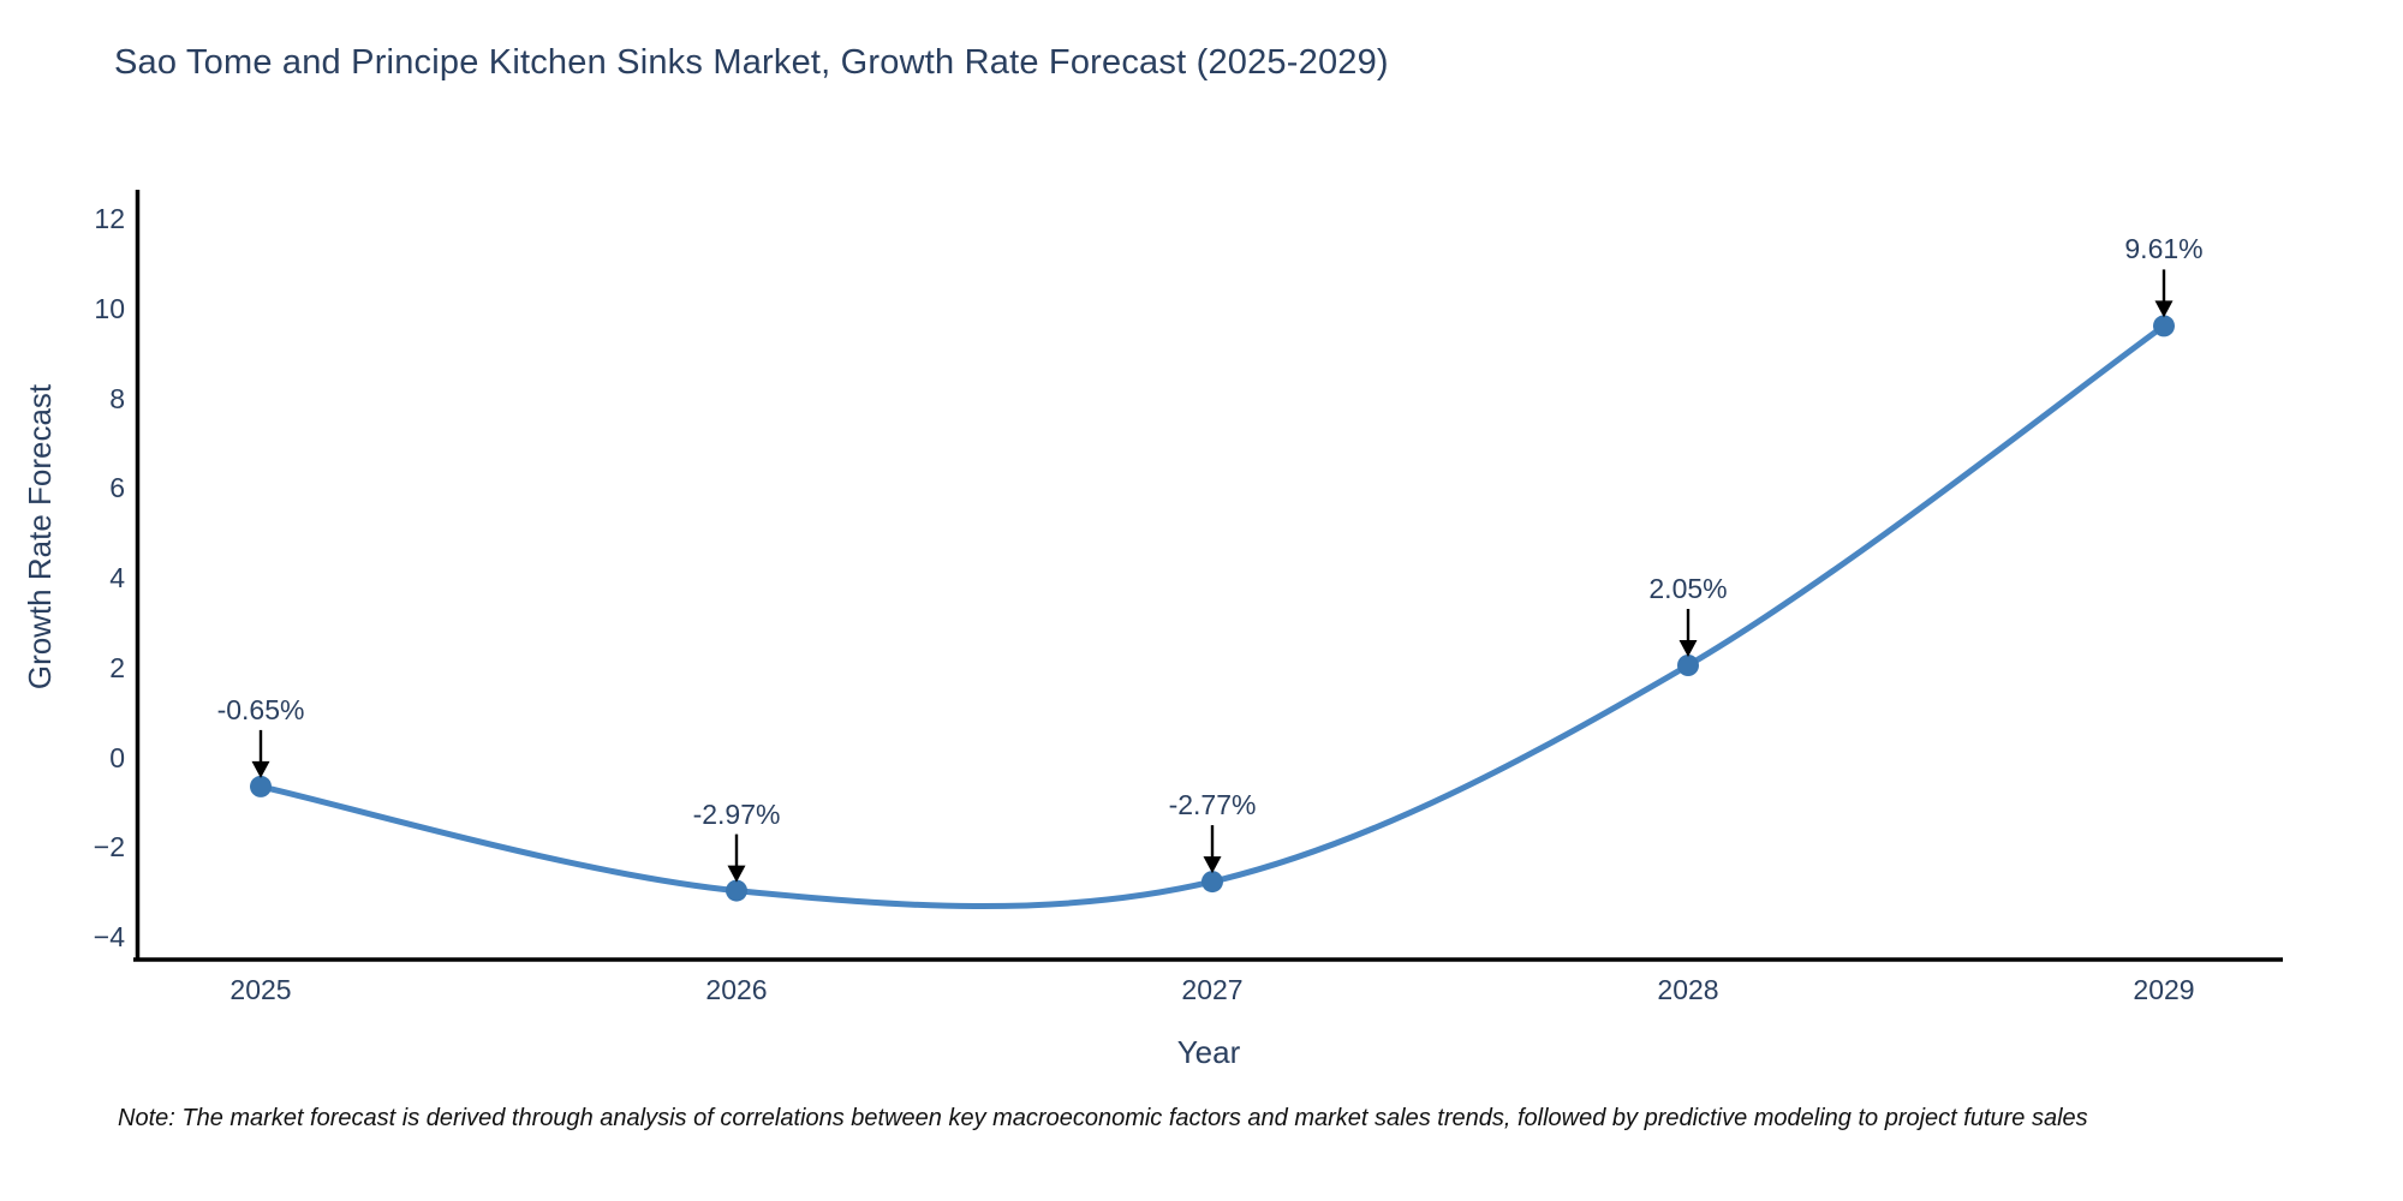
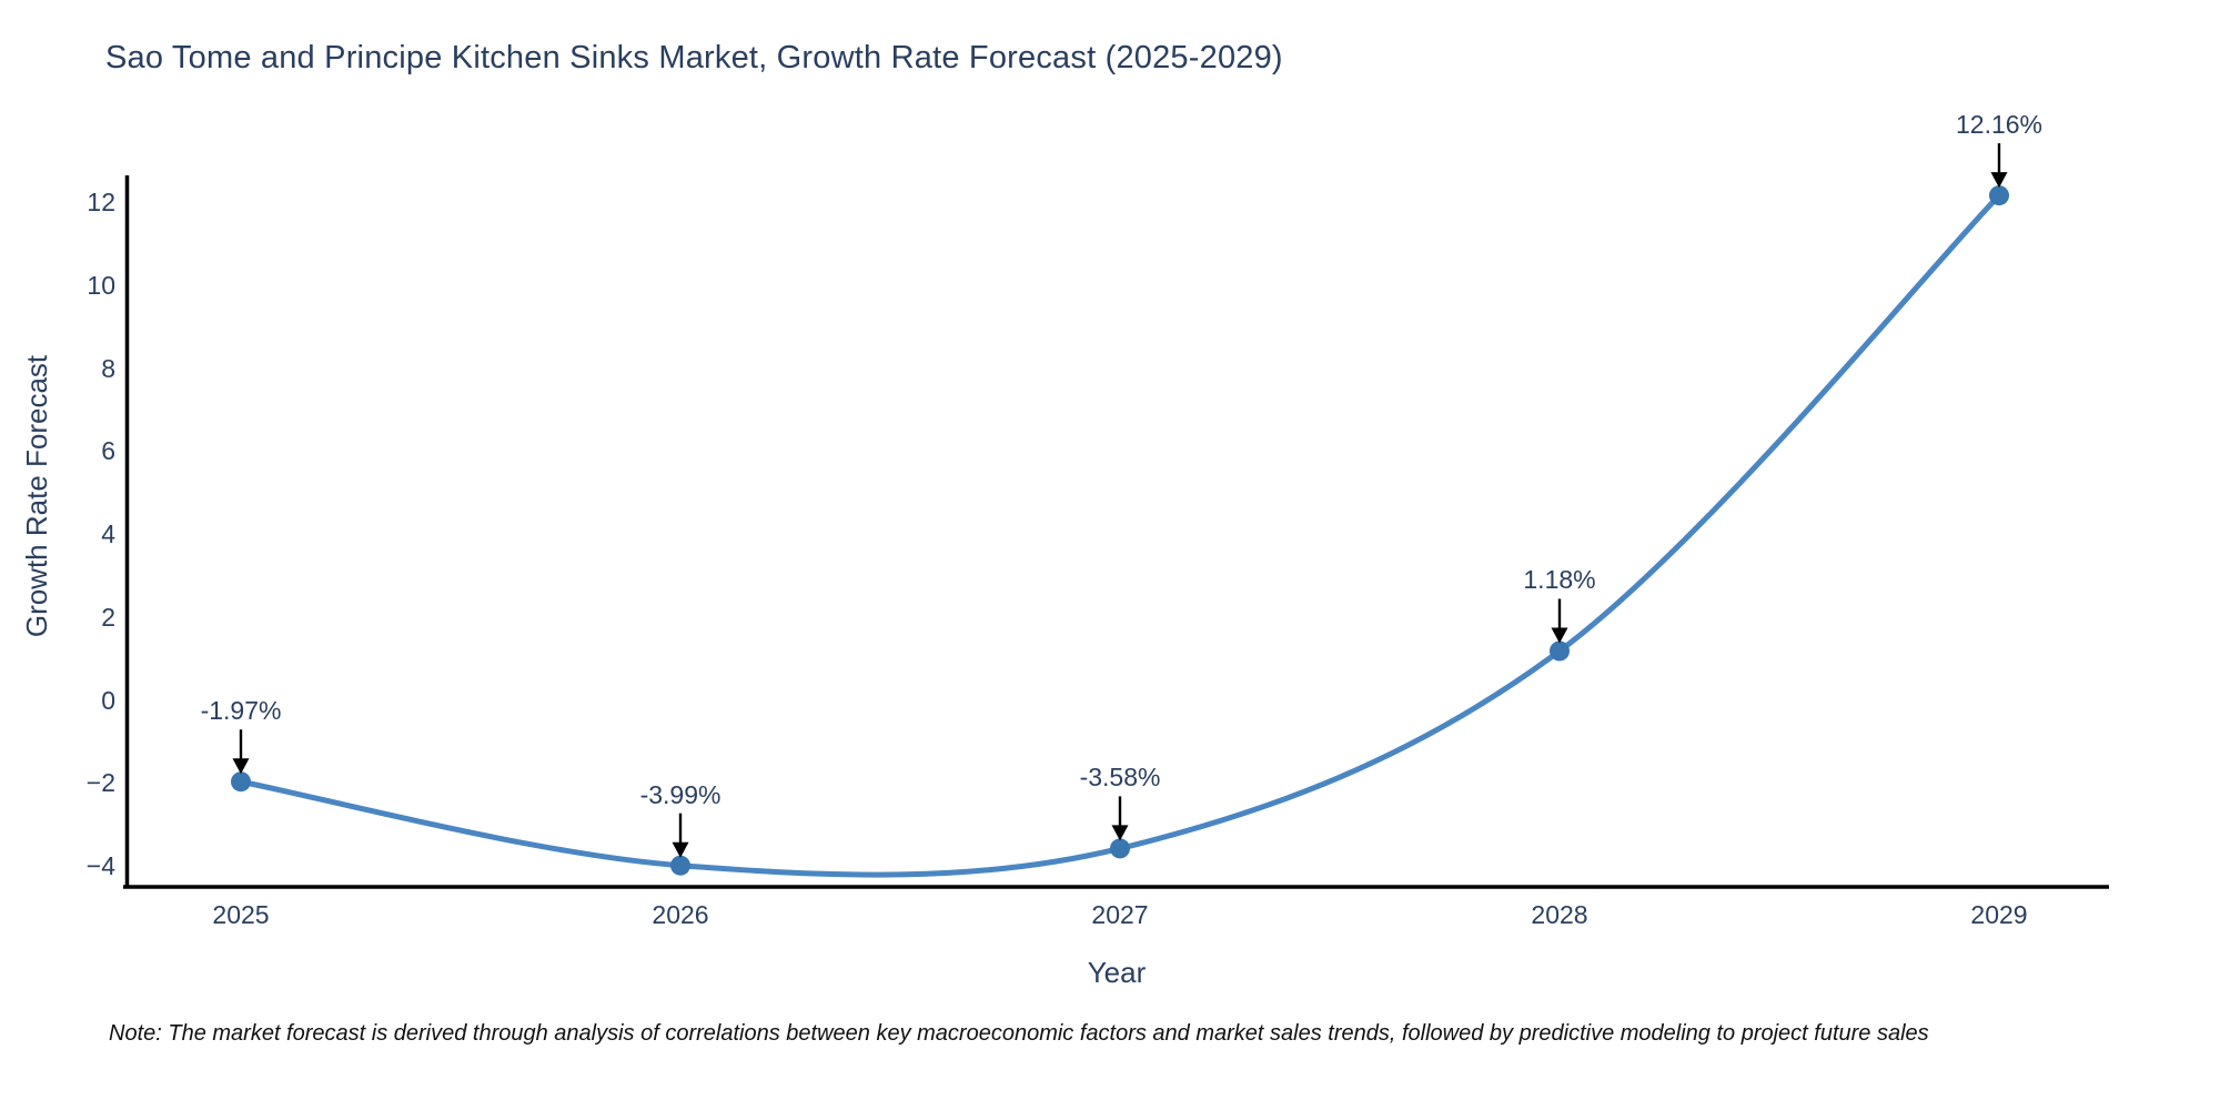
2025: -0.65% -> -1.97%
2026: -2.97% -> -3.99%
2027: -2.77% -> -3.58%
2028: 2.05% -> 1.18%
2029: 9.61% -> 12.16%
